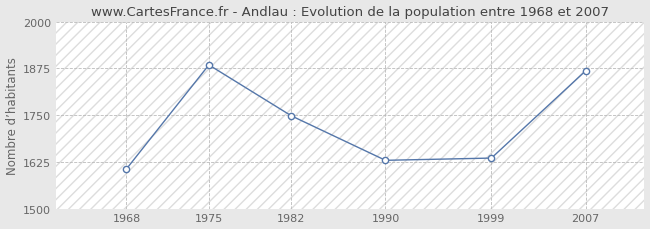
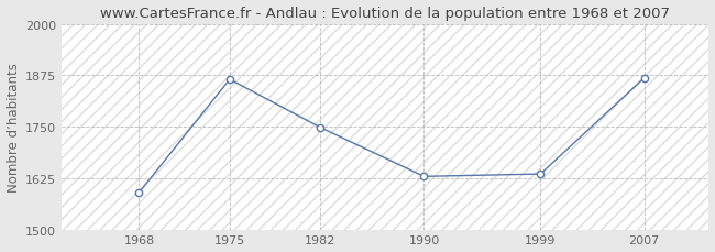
1968: 1606 -> 1590
1975: 1884 -> 1865
